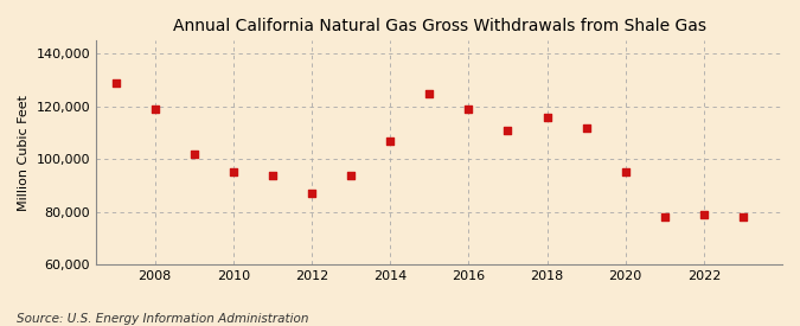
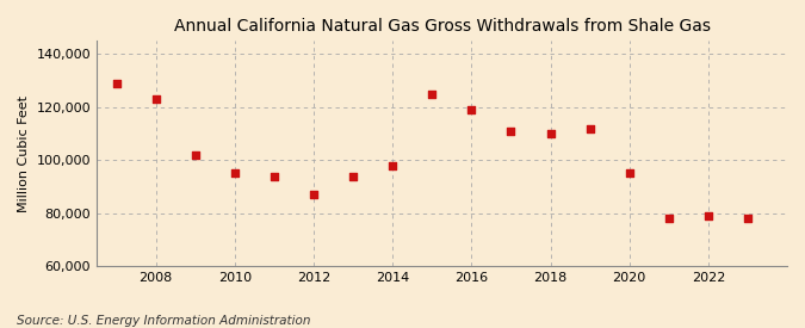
2008: 119,000 -> 123,000
2014: 107,000 -> 98,000
2018: 116,000 -> 110,000
